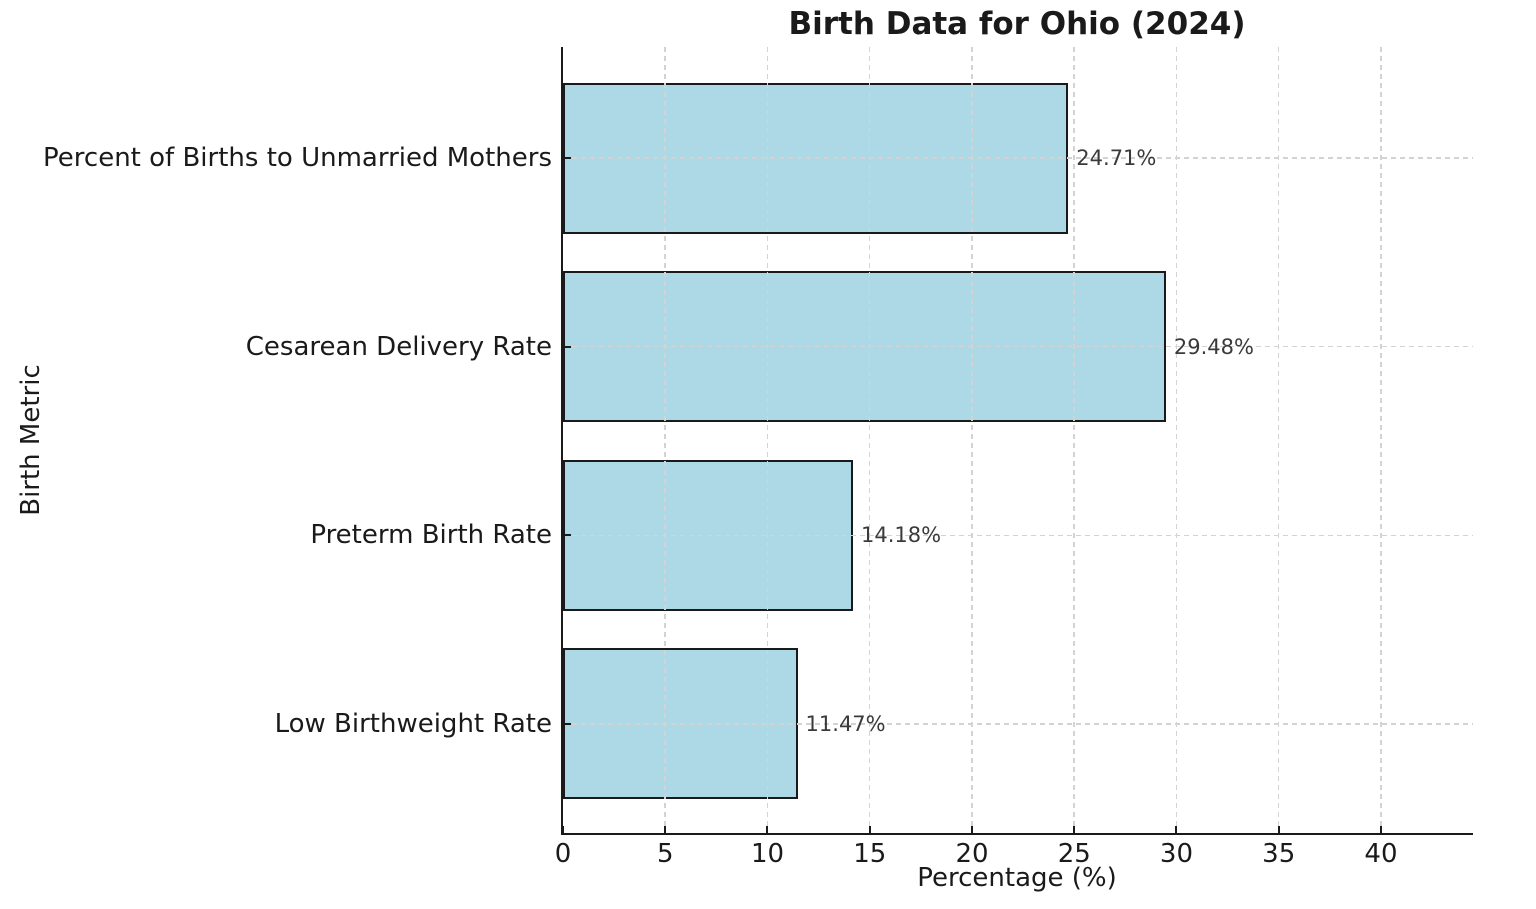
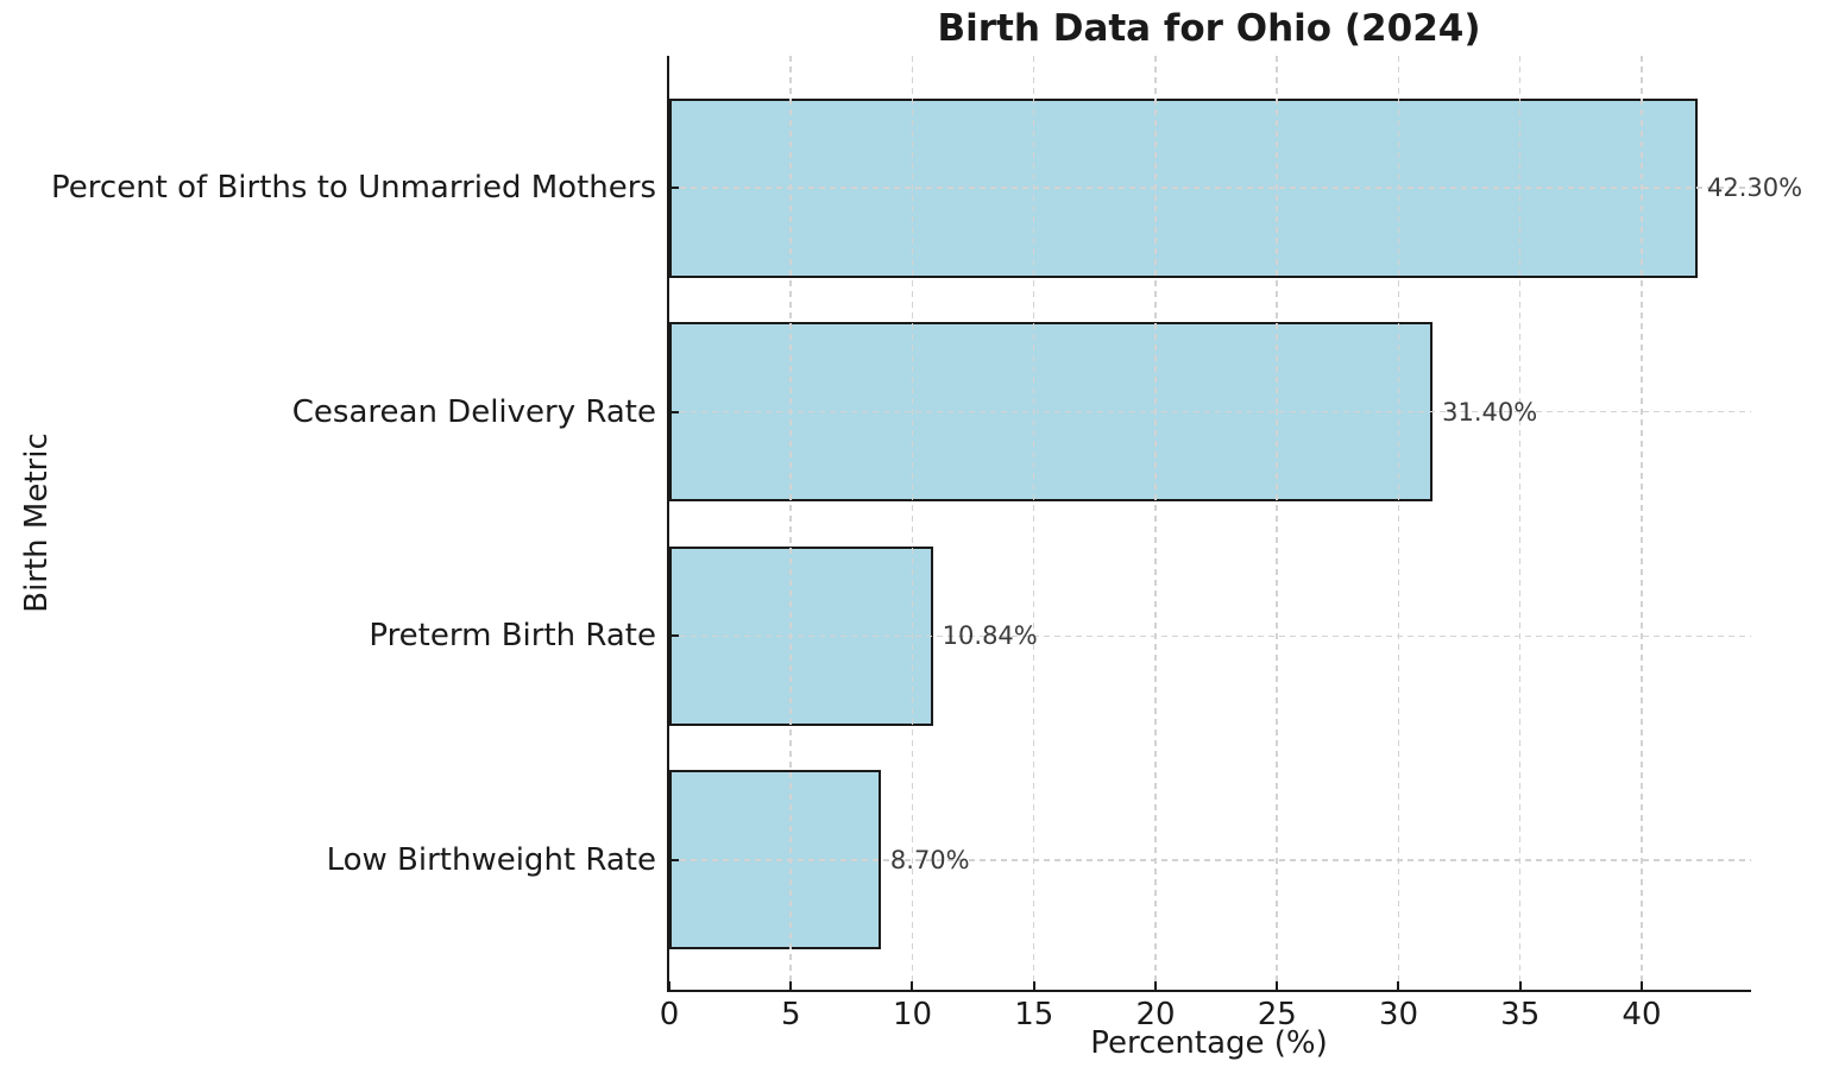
Percent of Births to Unmarried Mothers: 24.71% -> 42.30%
Cesarean Delivery Rate: 29.48% -> 31.40%
Preterm Birth Rate: 14.18% -> 10.84%
Low Birthweight Rate: 11.47% -> 8.70%
